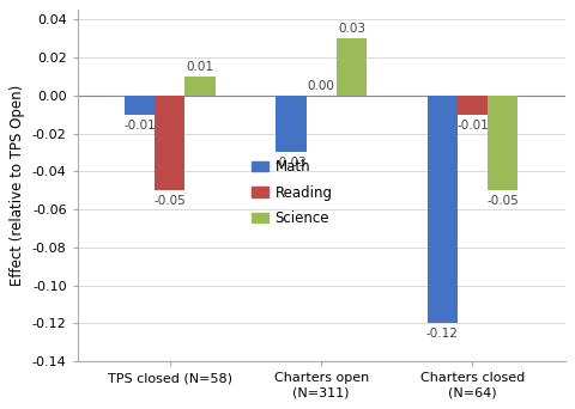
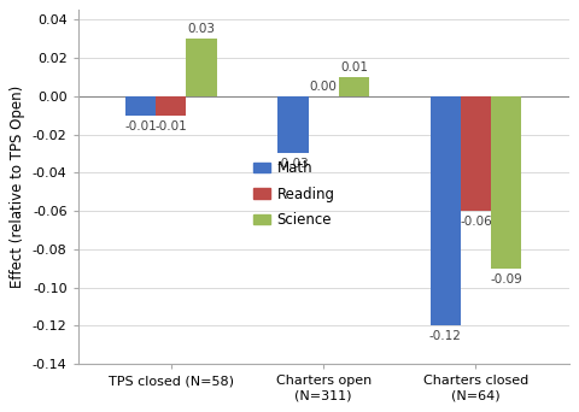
Reading/TPS closed (N=58): -0.05 -> -0.01
Science/TPS closed (N=58): 0.01 -> 0.03
Science/Charters open (N=311): 0.03 -> 0.01
Reading/Charters closed (N=64): -0.01 -> -0.06
Science/Charters closed (N=64): -0.05 -> -0.09
